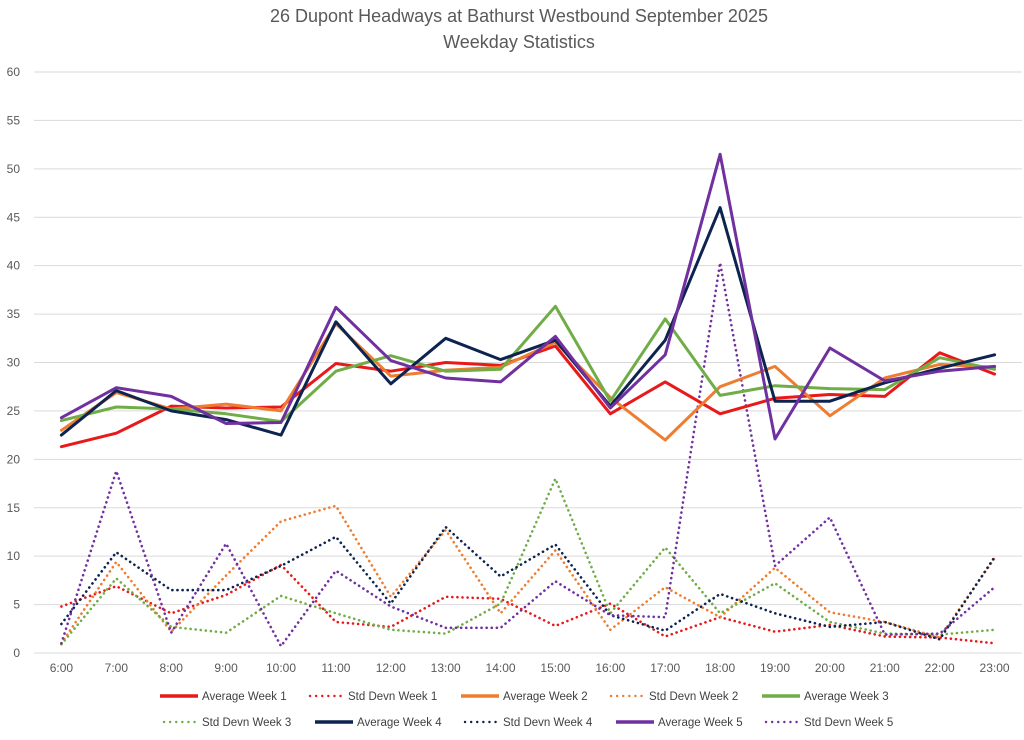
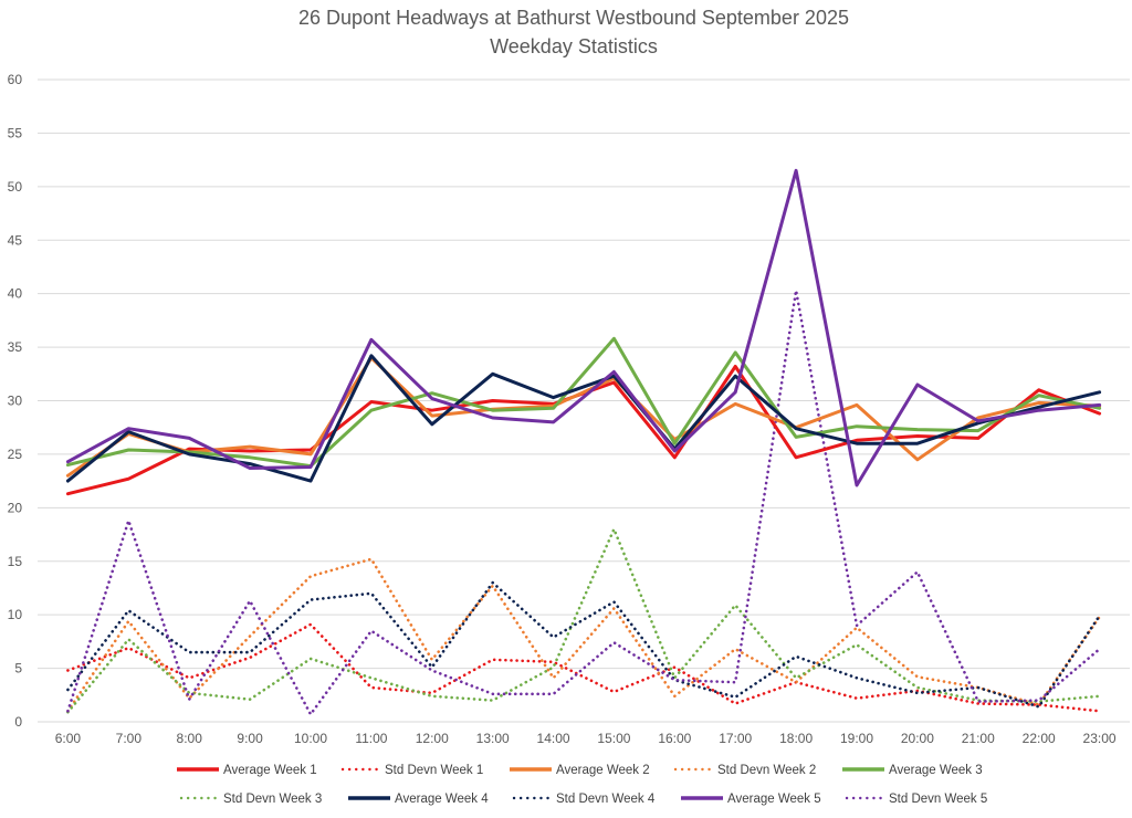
Std Devn Week 4/10:00: 9 -> 11
Average Week 1/17:00: 28 -> 33
Average Week 2/17:00: 22 -> 30
Average Week 4/18:00: 46 -> 27
